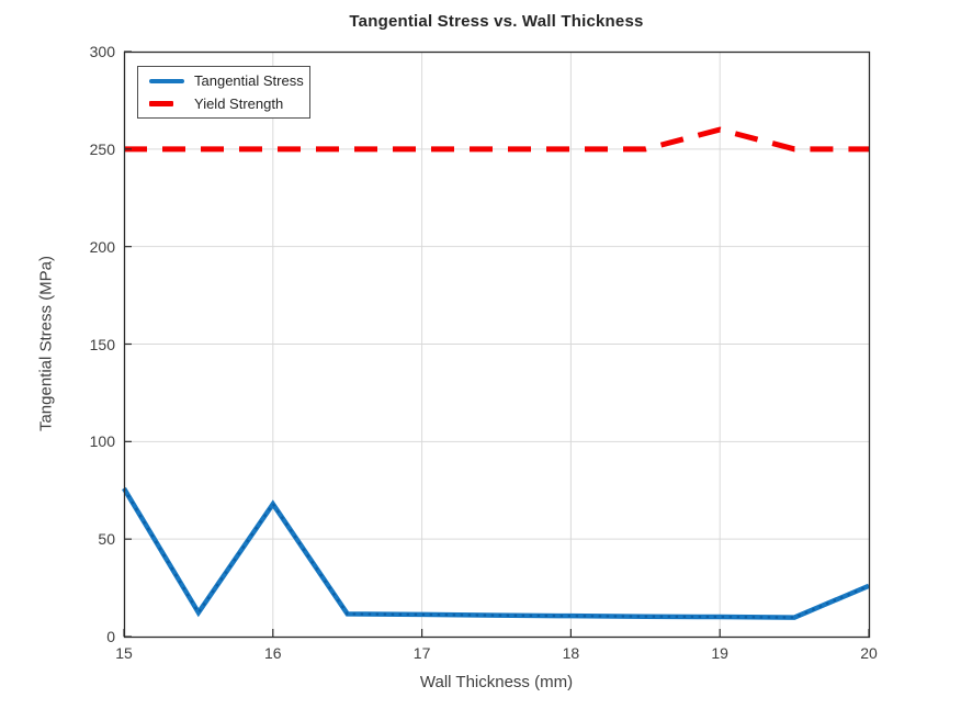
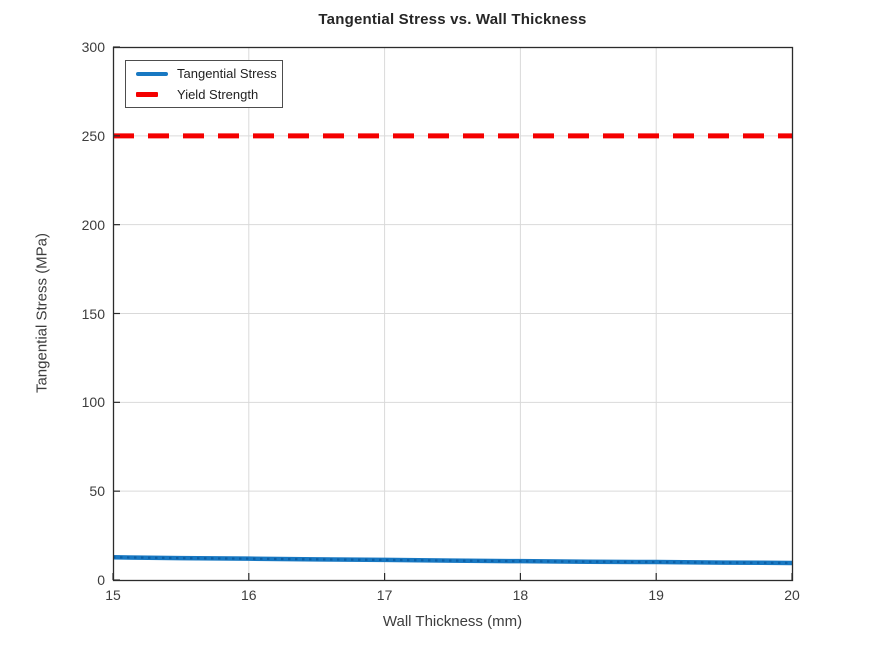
Tangential Stress/15: 76 -> 13
Tangential Stress/16: 68 -> 12
Yield Strength/19: 260 -> 250
Tangential Stress/20: 26 -> 10
